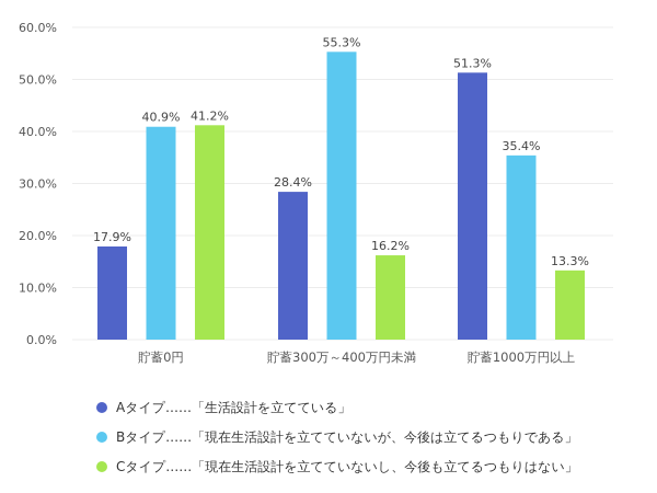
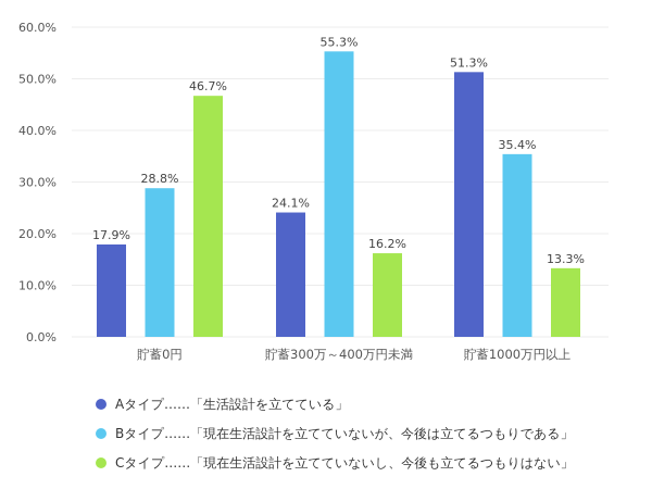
Bタイプ……「現在生活設計を立てていないが、今後は立てるつもりである」/貯蓄0円: 40.9% -> 28.8%
Cタイプ……「現在生活設計を立てていないし、今後も立てるつもりはない」/貯蓄0円: 41.2% -> 46.7%
Aタイプ……「生活設計を立てている」/貯蓄300万～400万円未満: 28.4% -> 24.1%
